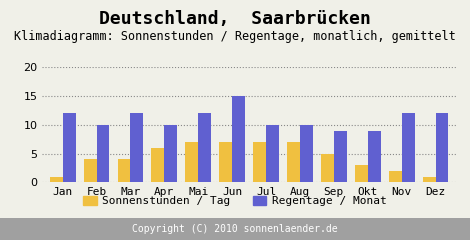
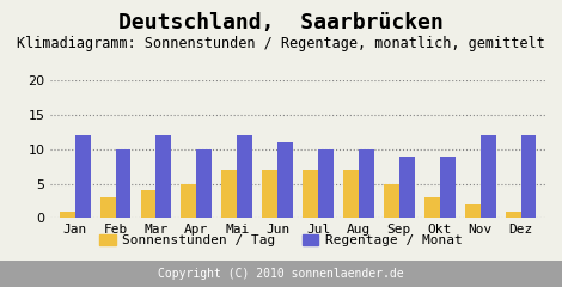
Sonnenstunden / Tag/Feb: 4 -> 3
Sonnenstunden / Tag/Apr: 6 -> 5
Regentage / Monat/Jun: 15 -> 11
